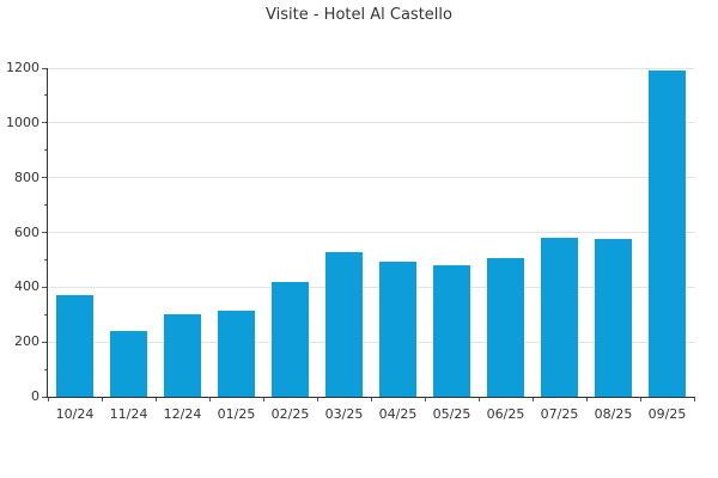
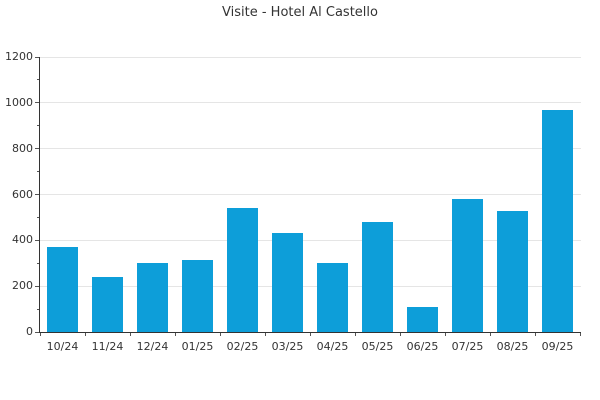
02/25: 420 -> 540
03/25: 530 -> 430
04/25: 500 -> 300
06/25: 500 -> 110
08/25: 580 -> 530
09/25: 1190 -> 970
